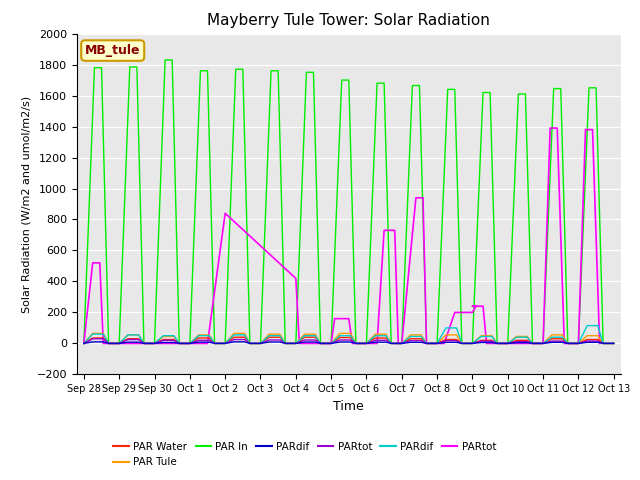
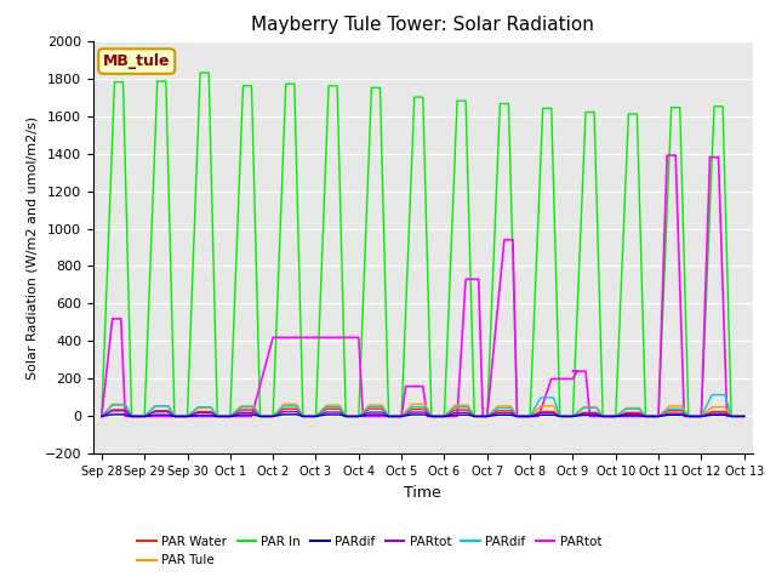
PARtot/Oct 2: 840 -> 420
